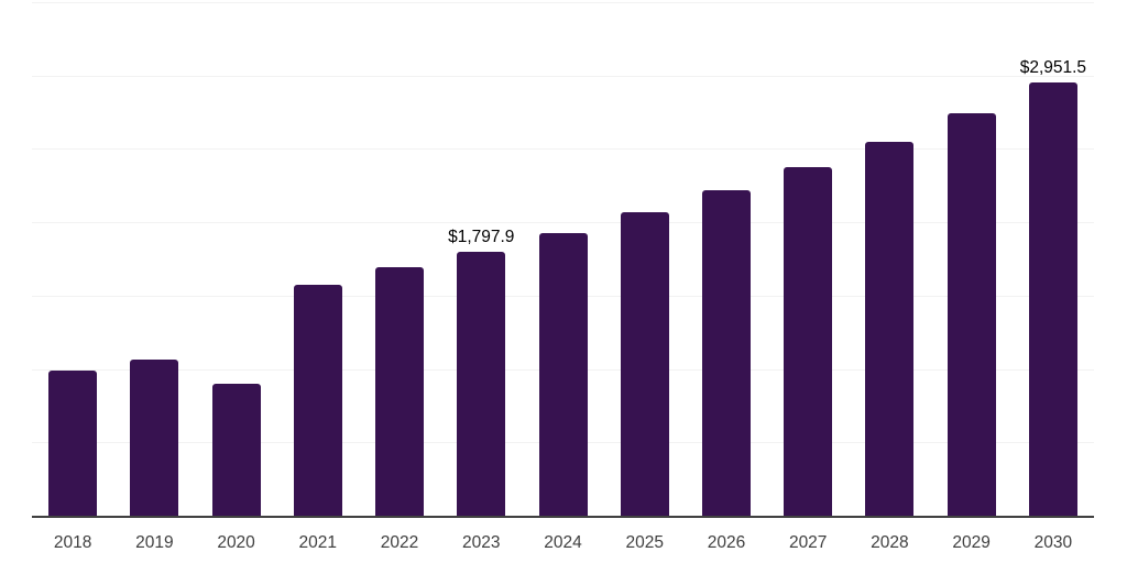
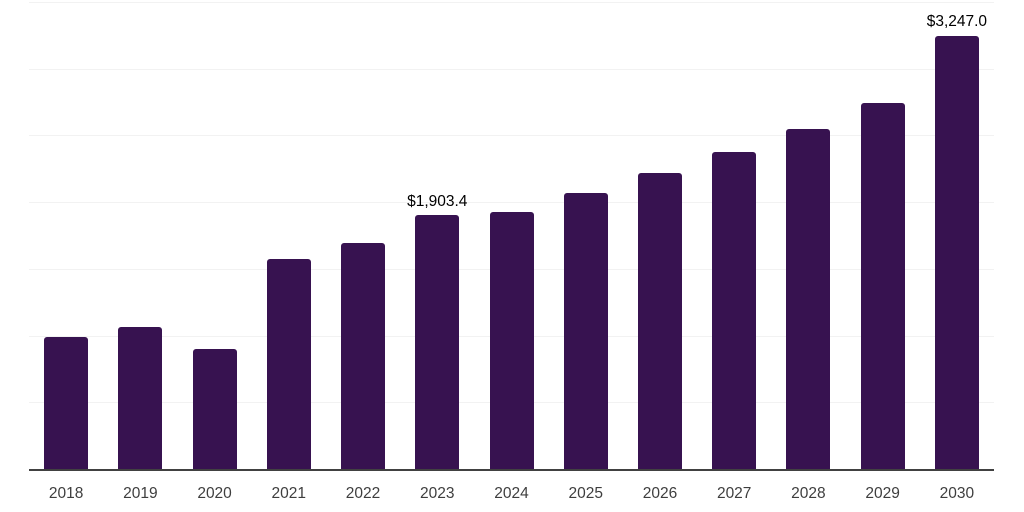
2023: $1,797.9 -> $1,903.4
2030: $2,951.5 -> $3,247.0
